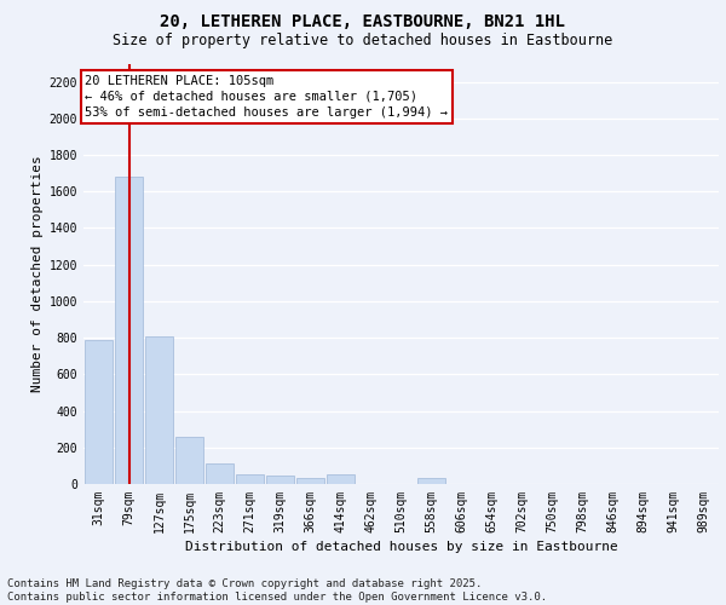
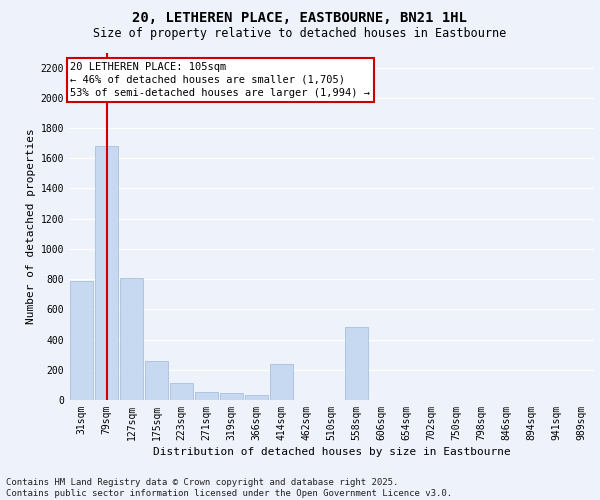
414sqm: 50 -> 240
558sqm: 30 -> 480
